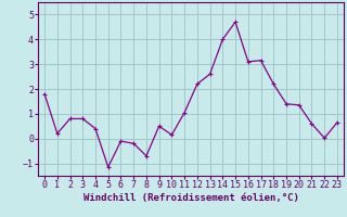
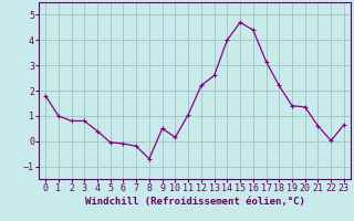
1: 0.20 -> 1.00
5: -1.15 -> -0.05
16: 3.10 -> 4.40
